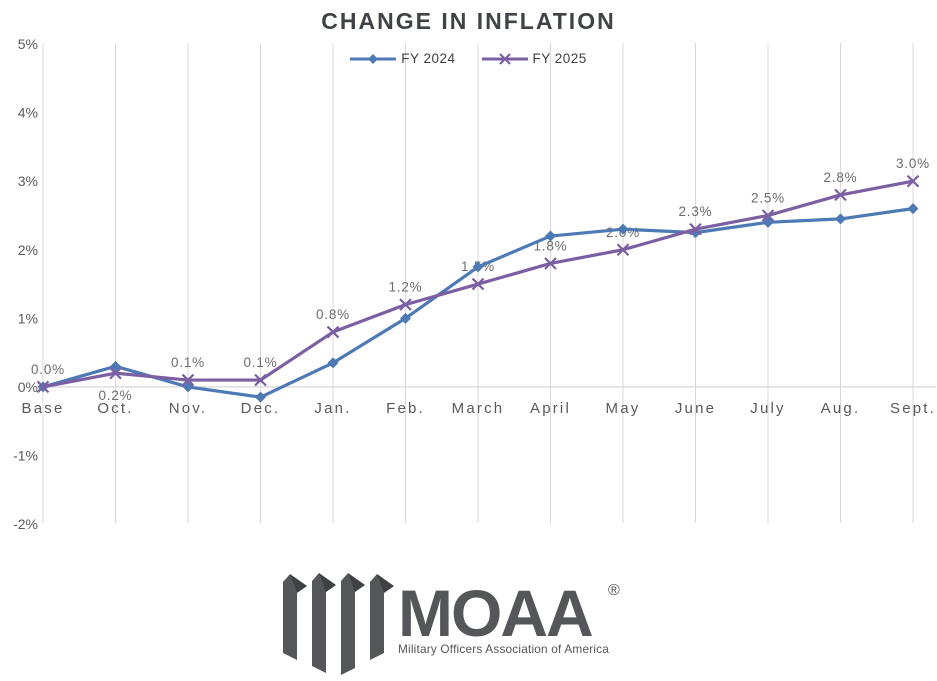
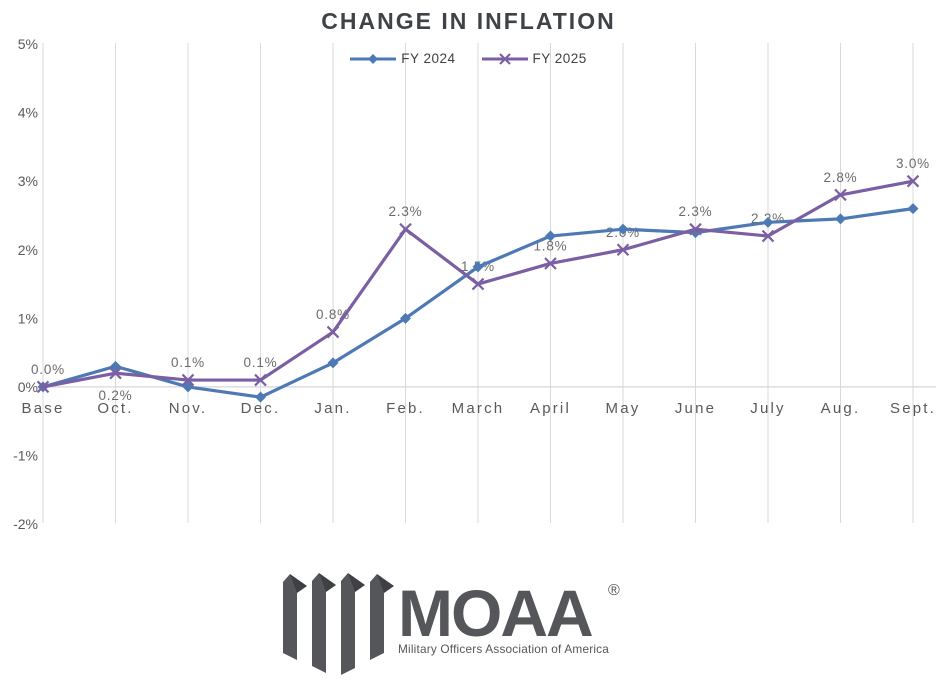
FY 2025/Feb.: 1.2% -> 2.3%
FY 2025/July: 2.5% -> 2.2%
